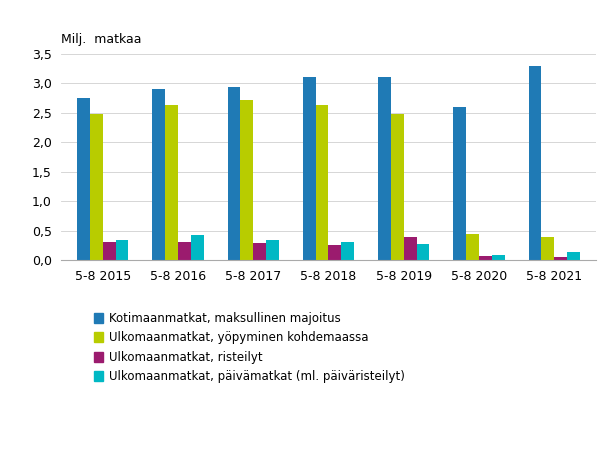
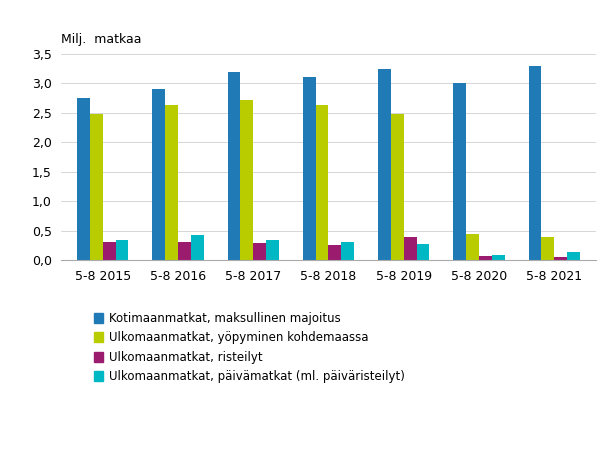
Kotimaanmatkat, maksullinen majoitus/5-8 2017: 2,94 -> 3,20
Kotimaanmatkat, maksullinen majoitus/5-8 2019: 3,10 -> 3,24
Kotimaanmatkat, maksullinen majoitus/5-8 2020: 2,60 -> 3,00
